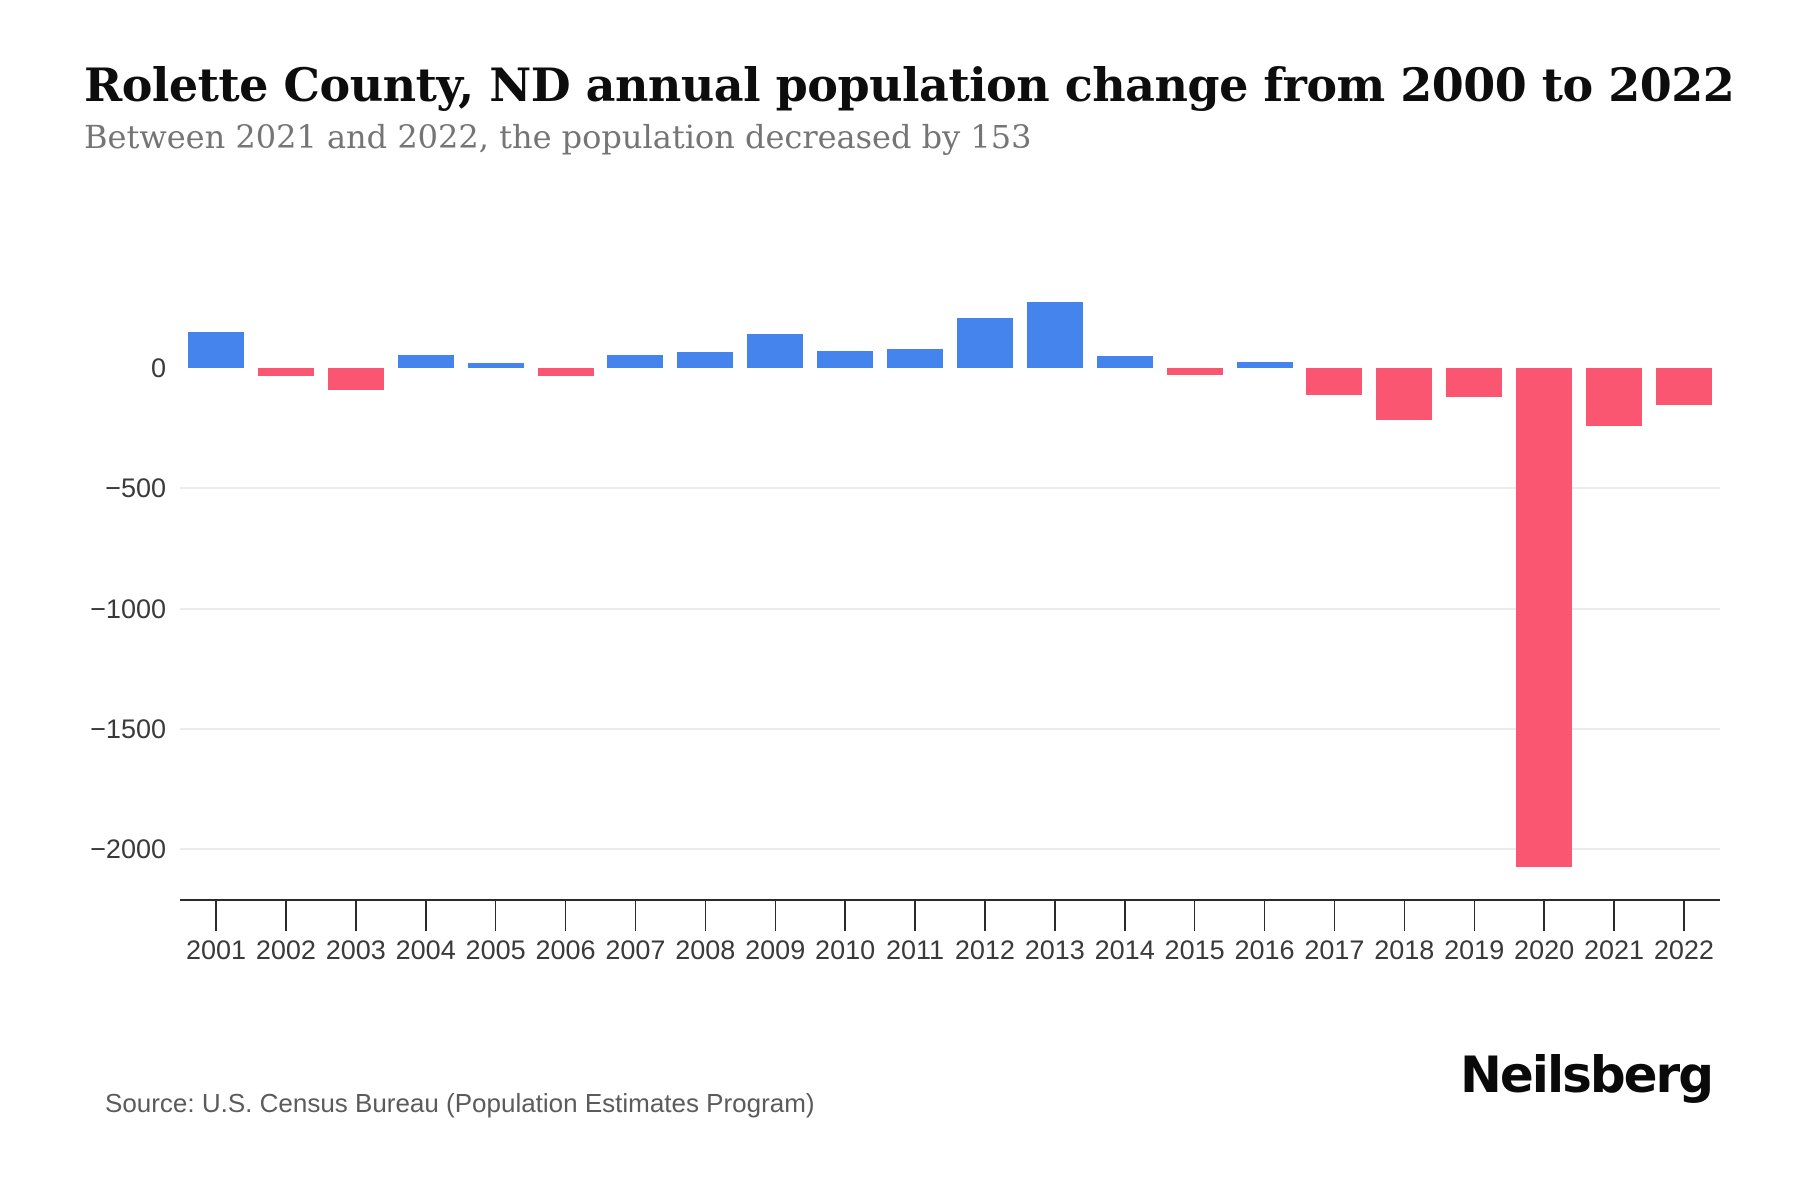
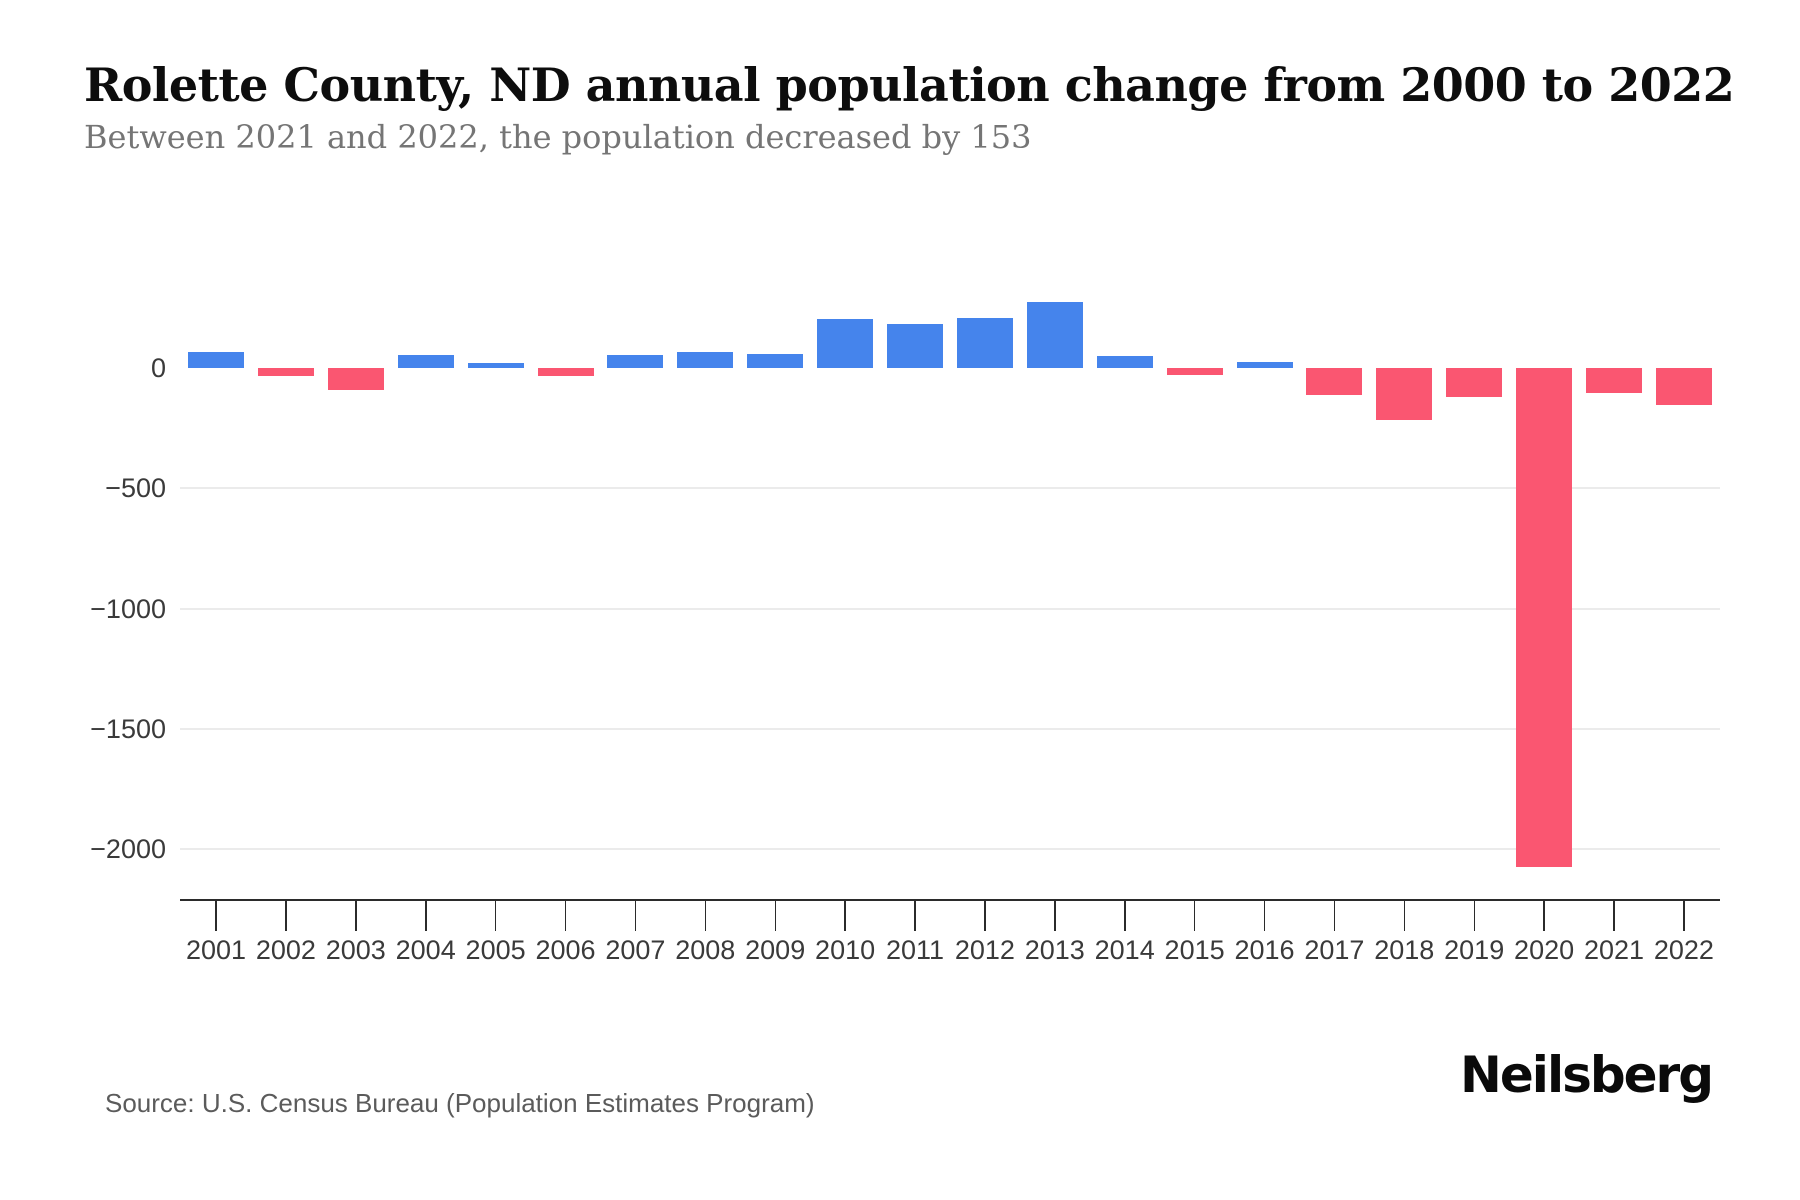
2001: 150 -> 60
2009: 140 -> 60
2010: 70 -> 200
2011: 80 -> 180
2021: -240 -> -100
